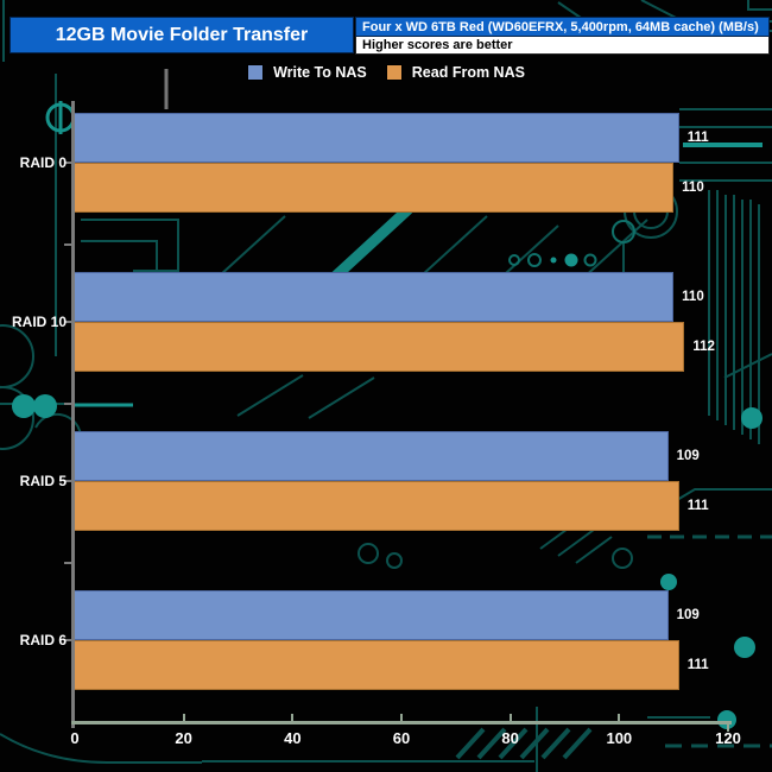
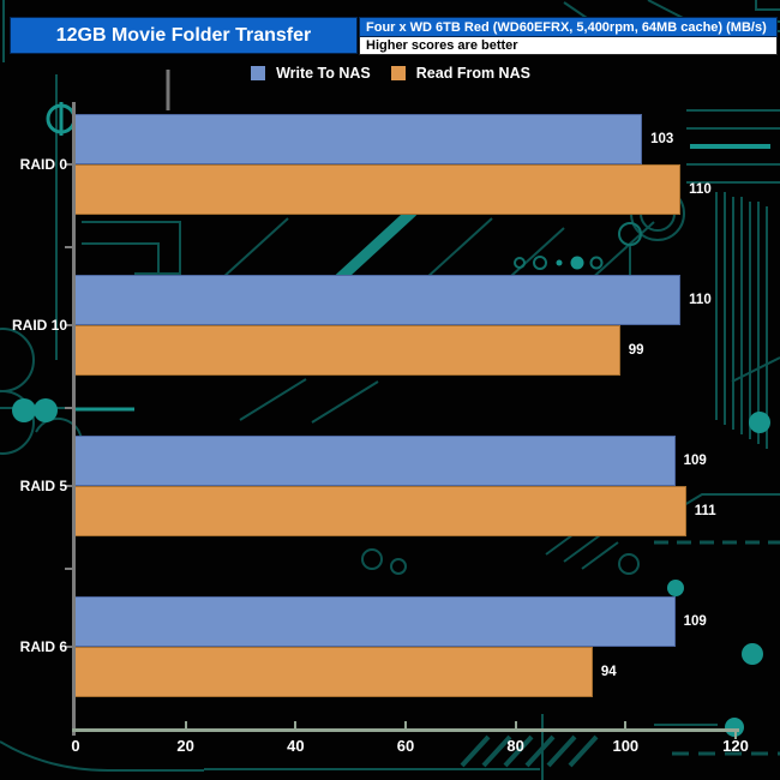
Write To NAS/RAID 0: 111 -> 103
Read From NAS/RAID 10: 112 -> 99
Read From NAS/RAID 6: 111 -> 94
